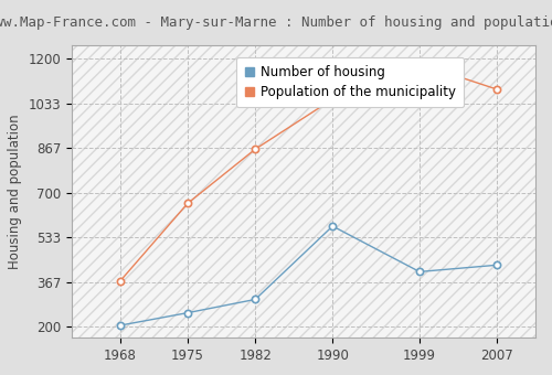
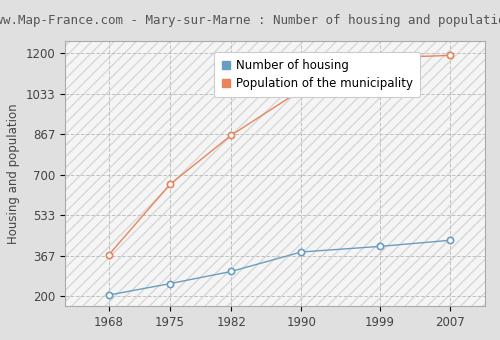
Number of housing/1990: 575 -> 382
Population of the municipality/2007: 1085 -> 1190
